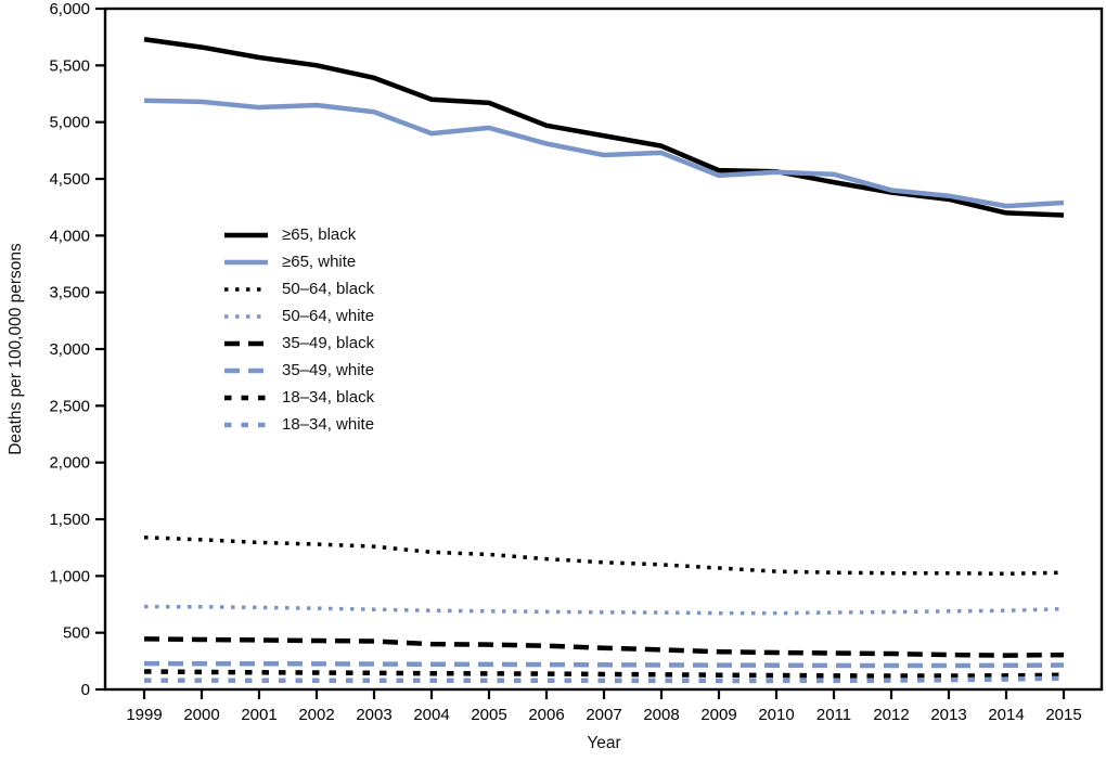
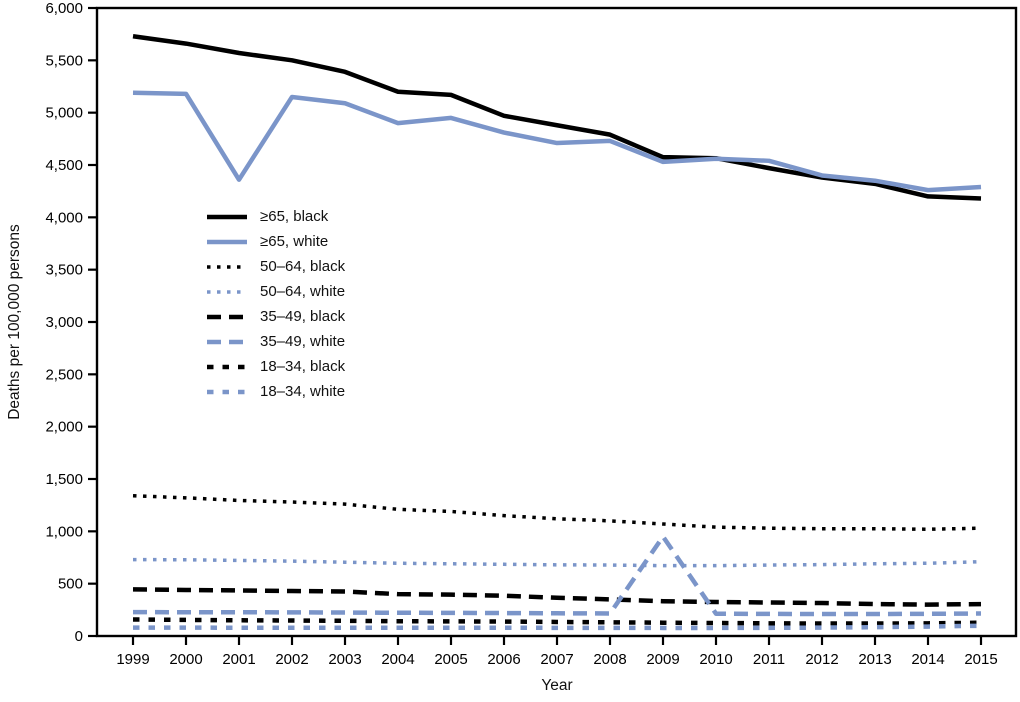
≥65, white/2001: 5130 -> 4360
35–49, white/2009: 210 -> 950
